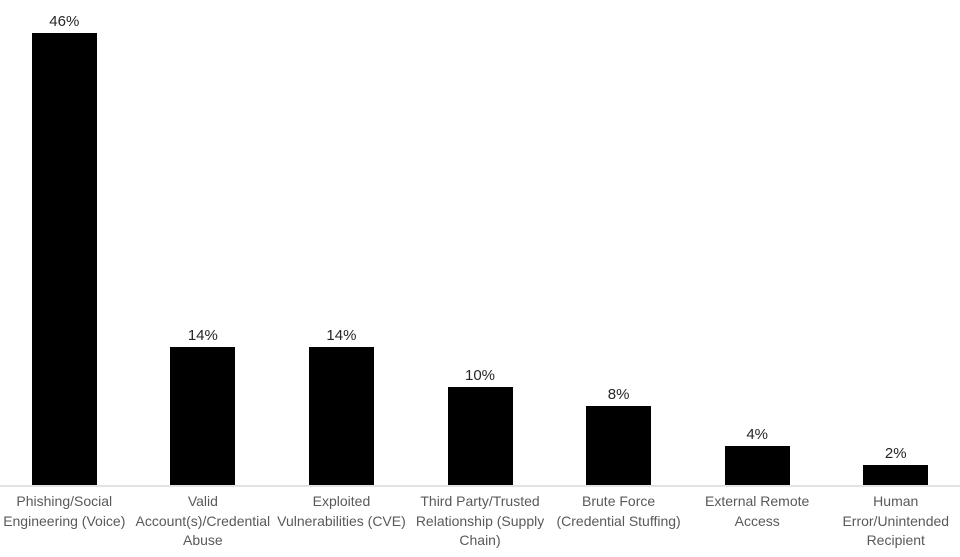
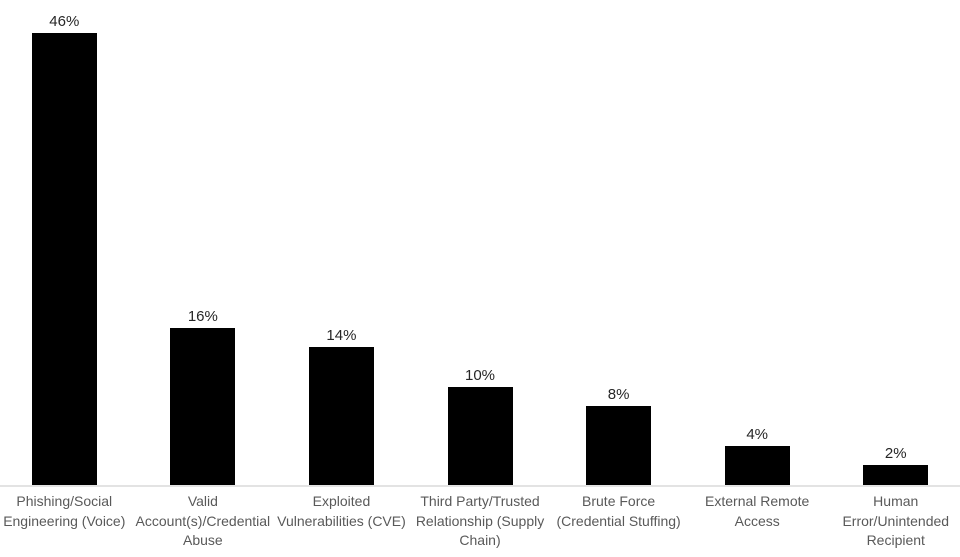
Valid Account(s)/Credential Abuse: 14% -> 16%
